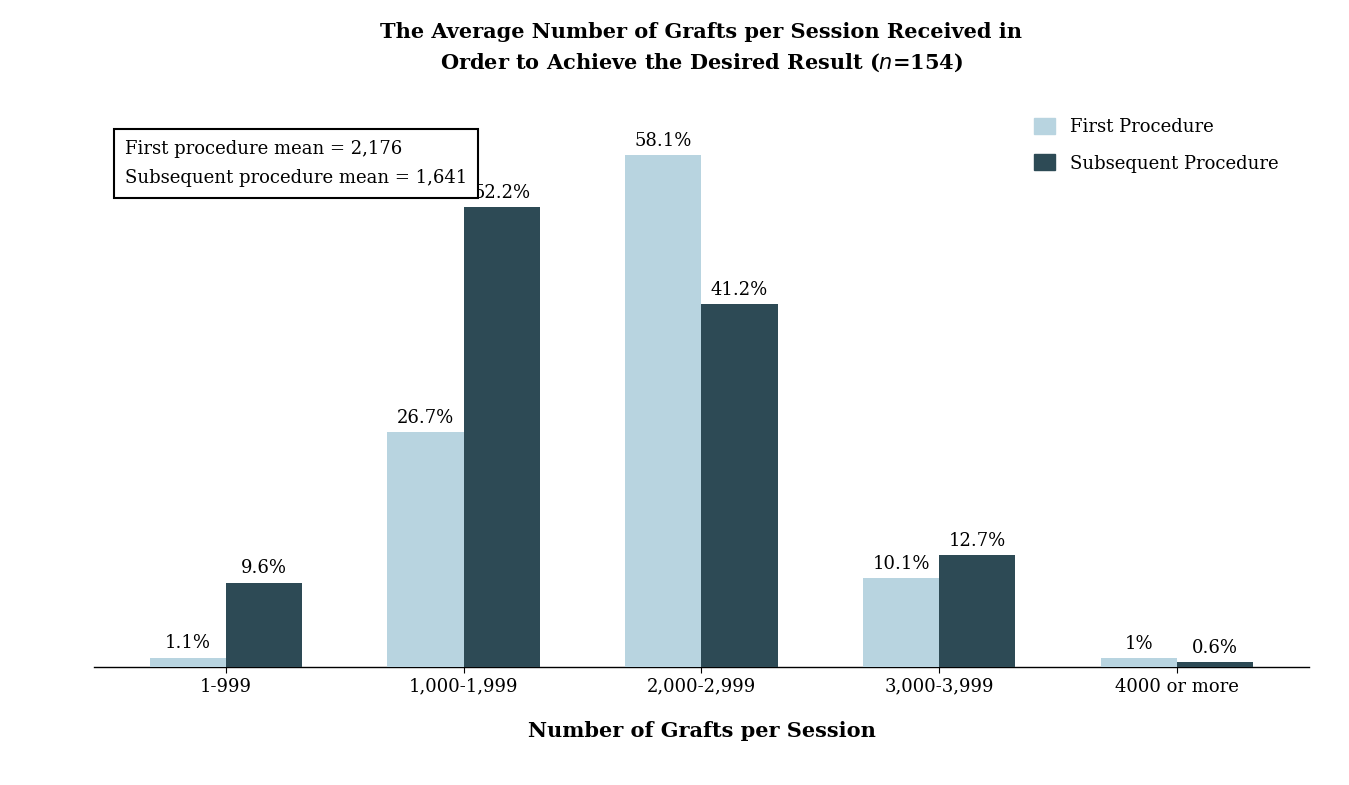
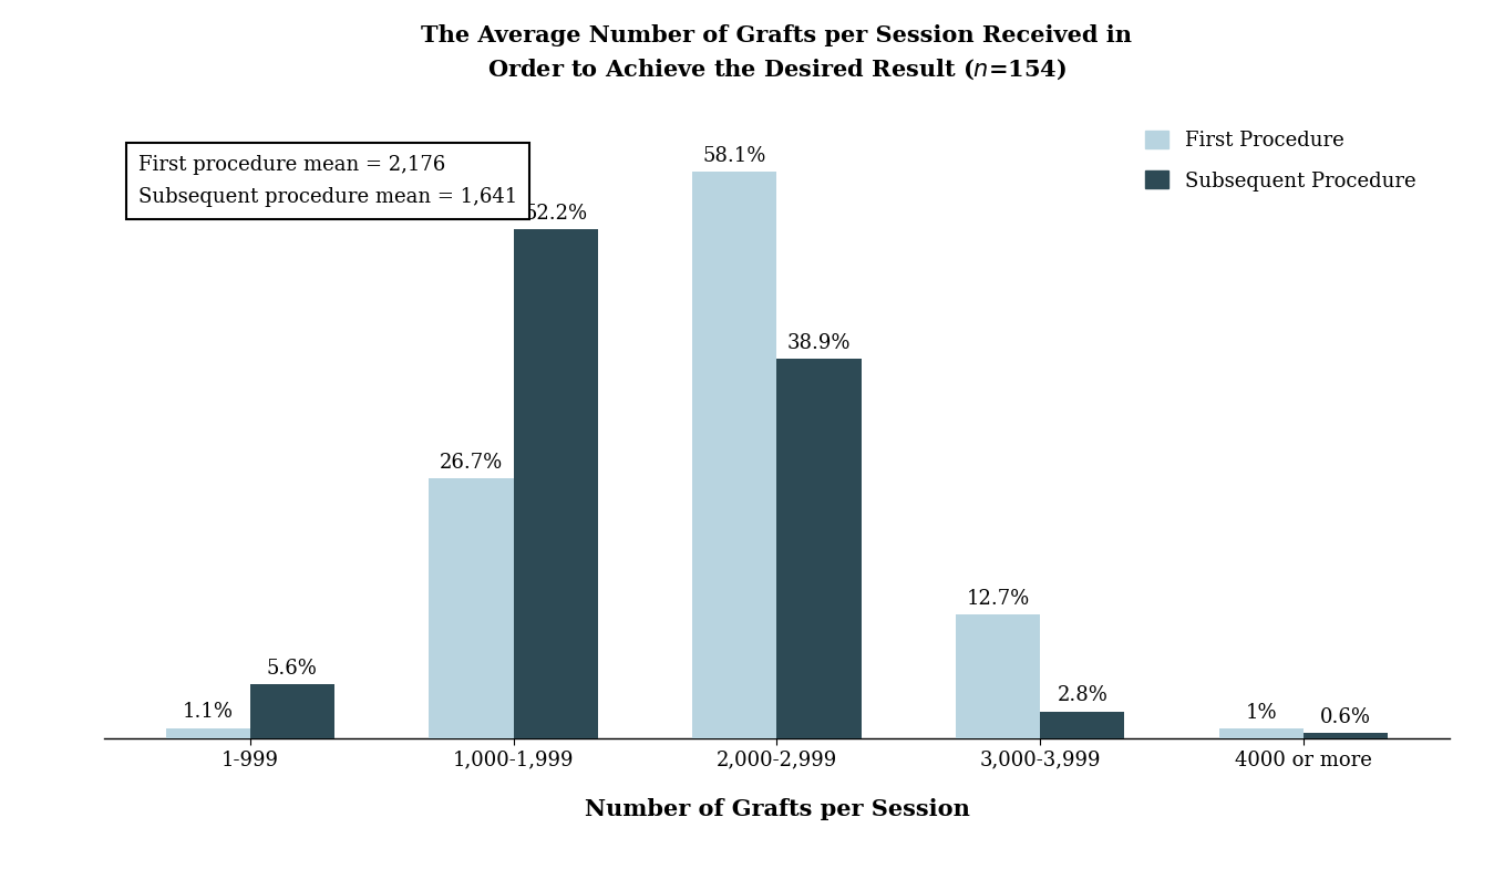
Subsequent Procedure/1-999: 9.6% -> 5.6%
Subsequent Procedure/2,000-2,999: 41.2% -> 38.9%
First Procedure/3,000-3,999: 10.1% -> 12.7%
Subsequent Procedure/3,000-3,999: 12.7% -> 2.8%
